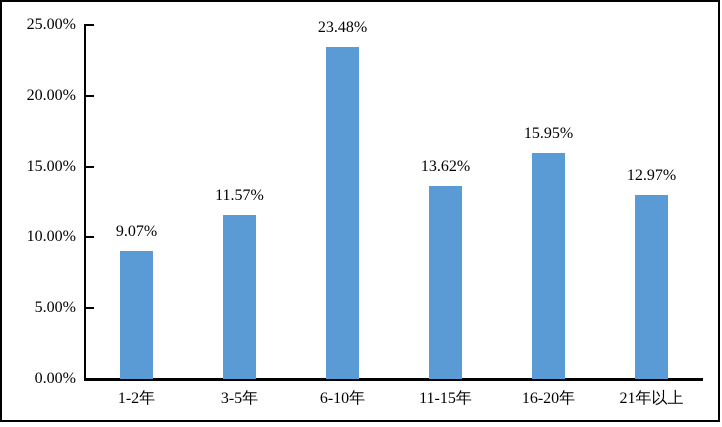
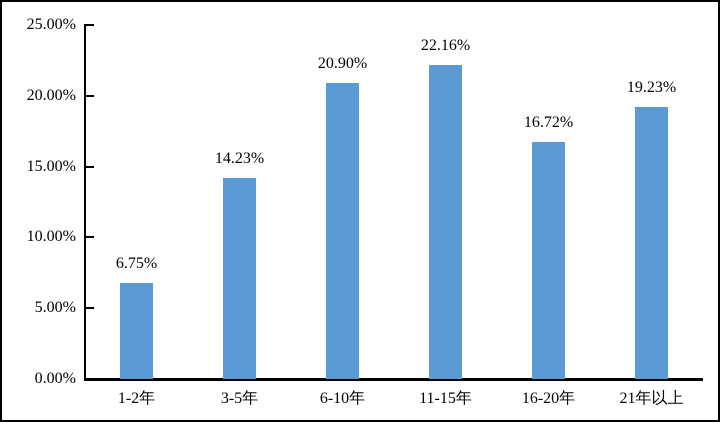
1-2年: 9.07% -> 6.75%
3-5年: 11.57% -> 14.23%
6-10年: 23.48% -> 20.90%
11-15年: 13.62% -> 22.16%
16-20年: 15.95% -> 16.72%
21年以上: 12.97% -> 19.23%
